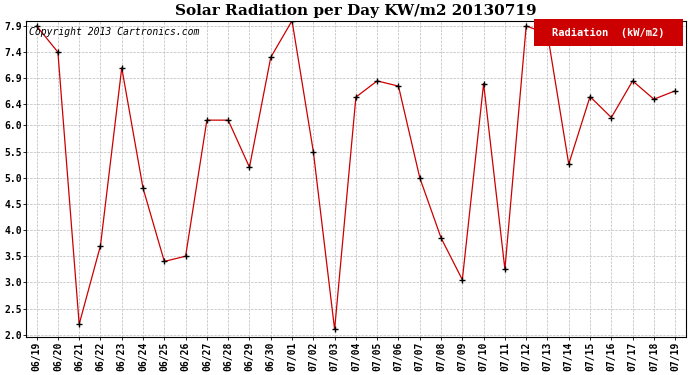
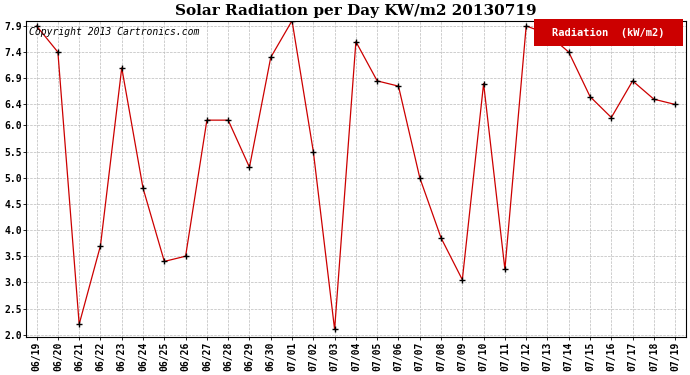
07/04: 6.54 -> 7.60
07/14: 5.26 -> 7.40
07/19: 6.66 -> 6.40
